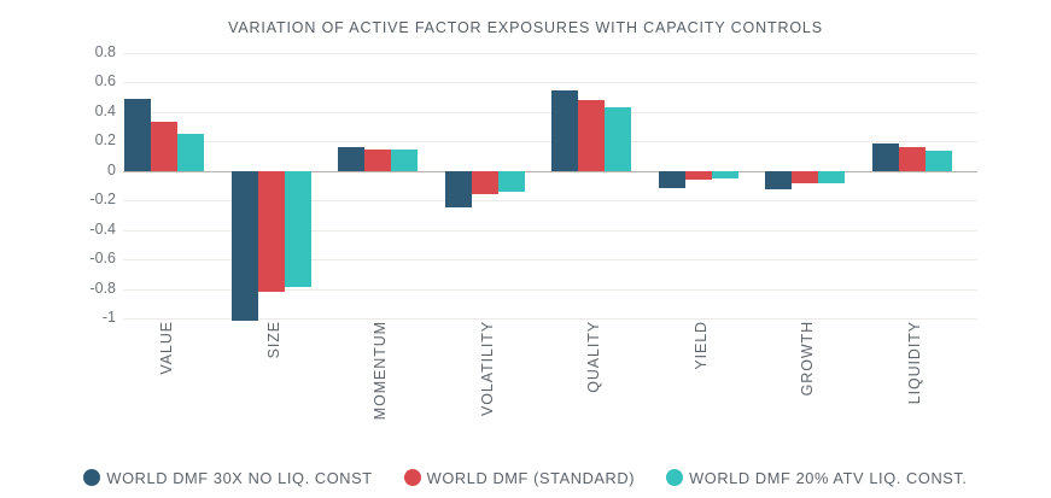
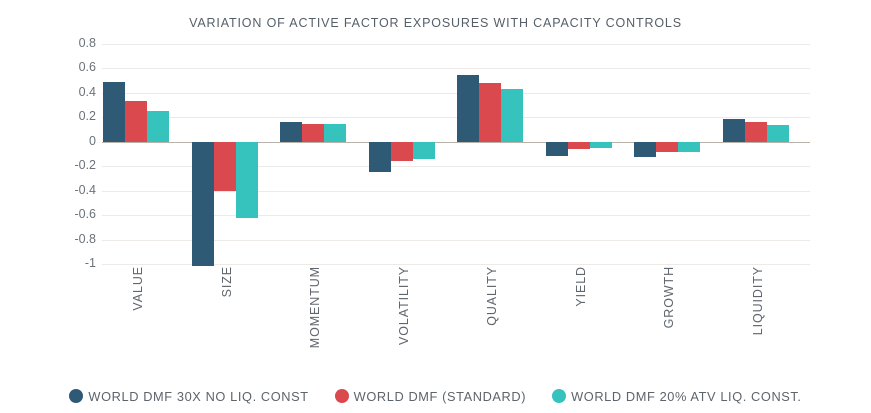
WORLD DMF (STANDARD)/SIZE: -0.82 -> -0.40
WORLD DMF 20% ATV LIQ. CONST./SIZE: -0.79 -> -0.62
